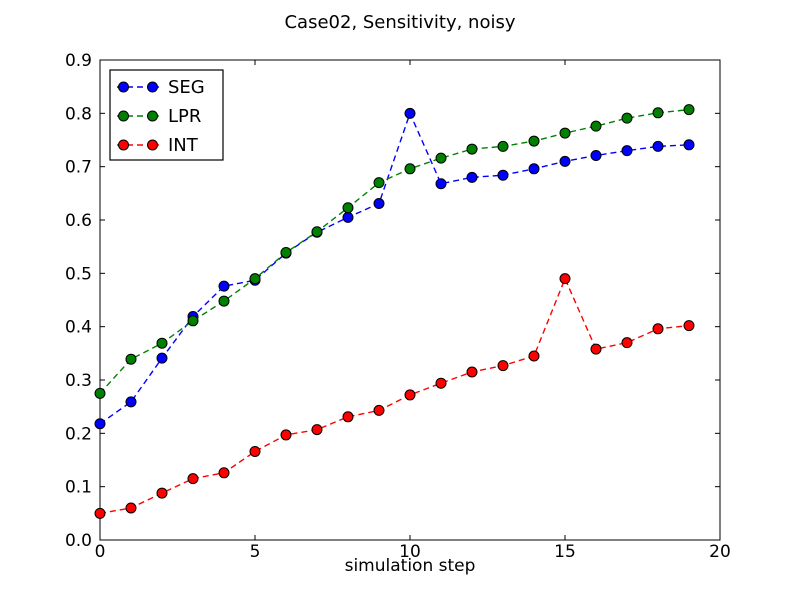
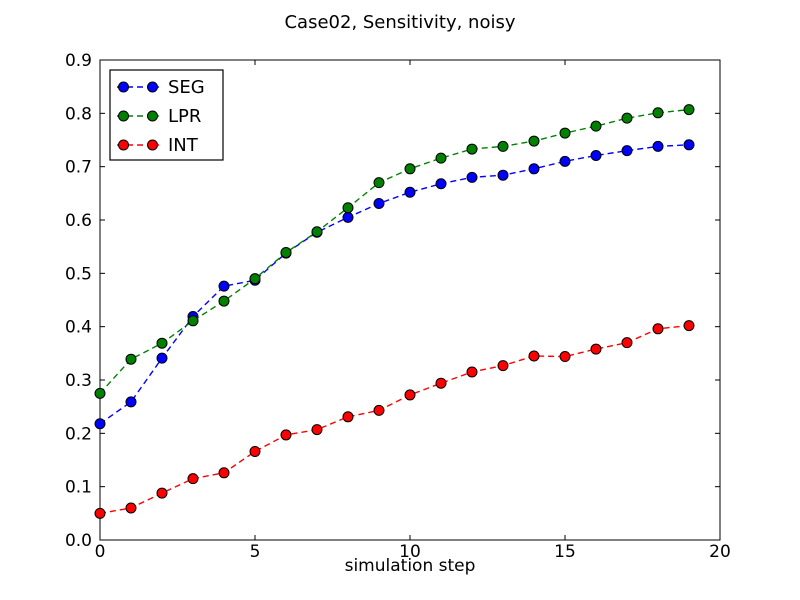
SEG/10: 0.80 -> 0.65
INT/15: 0.49 -> 0.34
